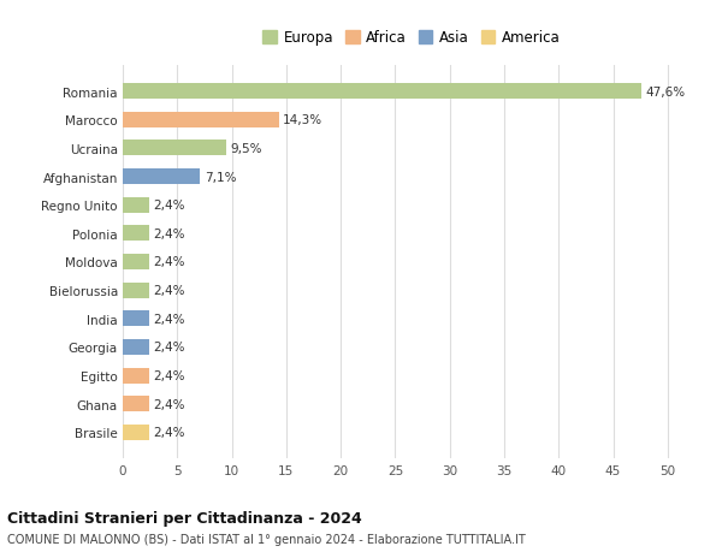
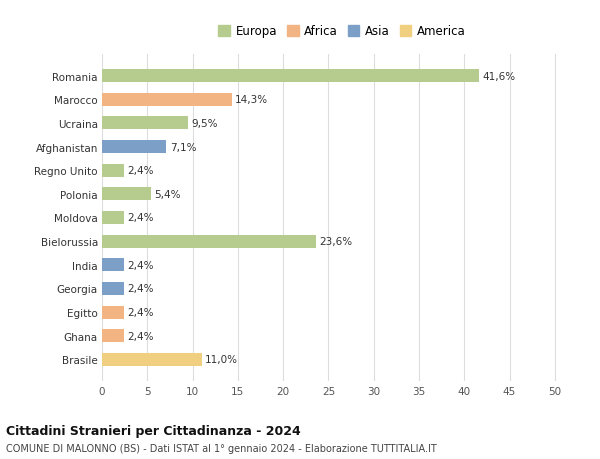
Romania: 47,6% -> 41,6%
Polonia: 2,4% -> 5,4%
Bielorussia: 2,4% -> 23,6%
Brasile: 2,4% -> 11,0%
